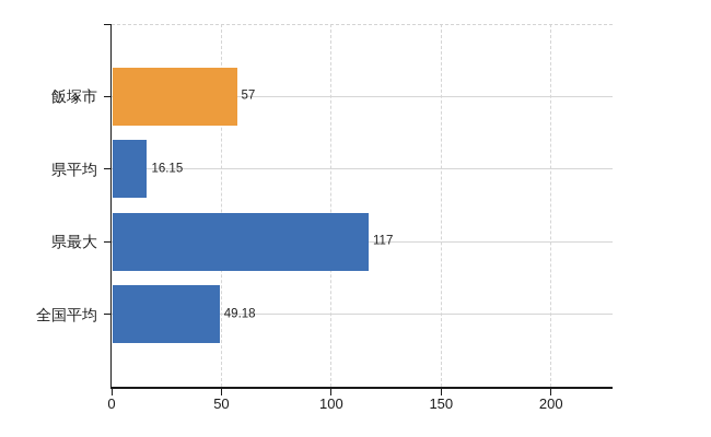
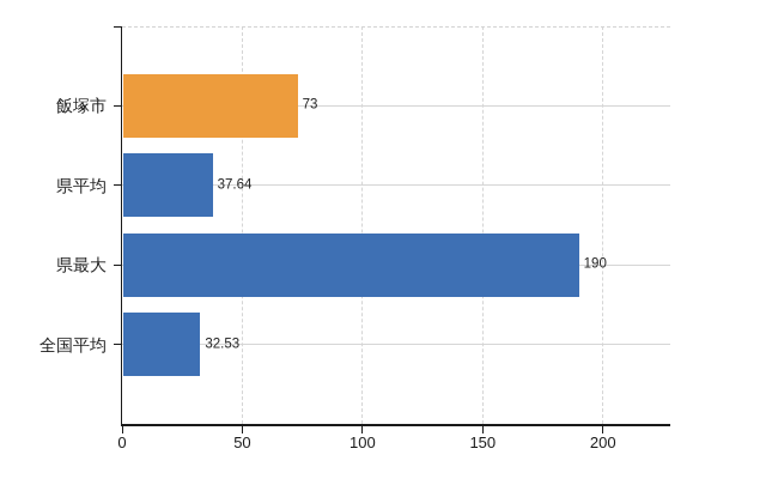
飯塚市: 57 -> 73
県平均: 16.15 -> 37.64
県最大: 117 -> 190
全国平均: 49.18 -> 32.53
